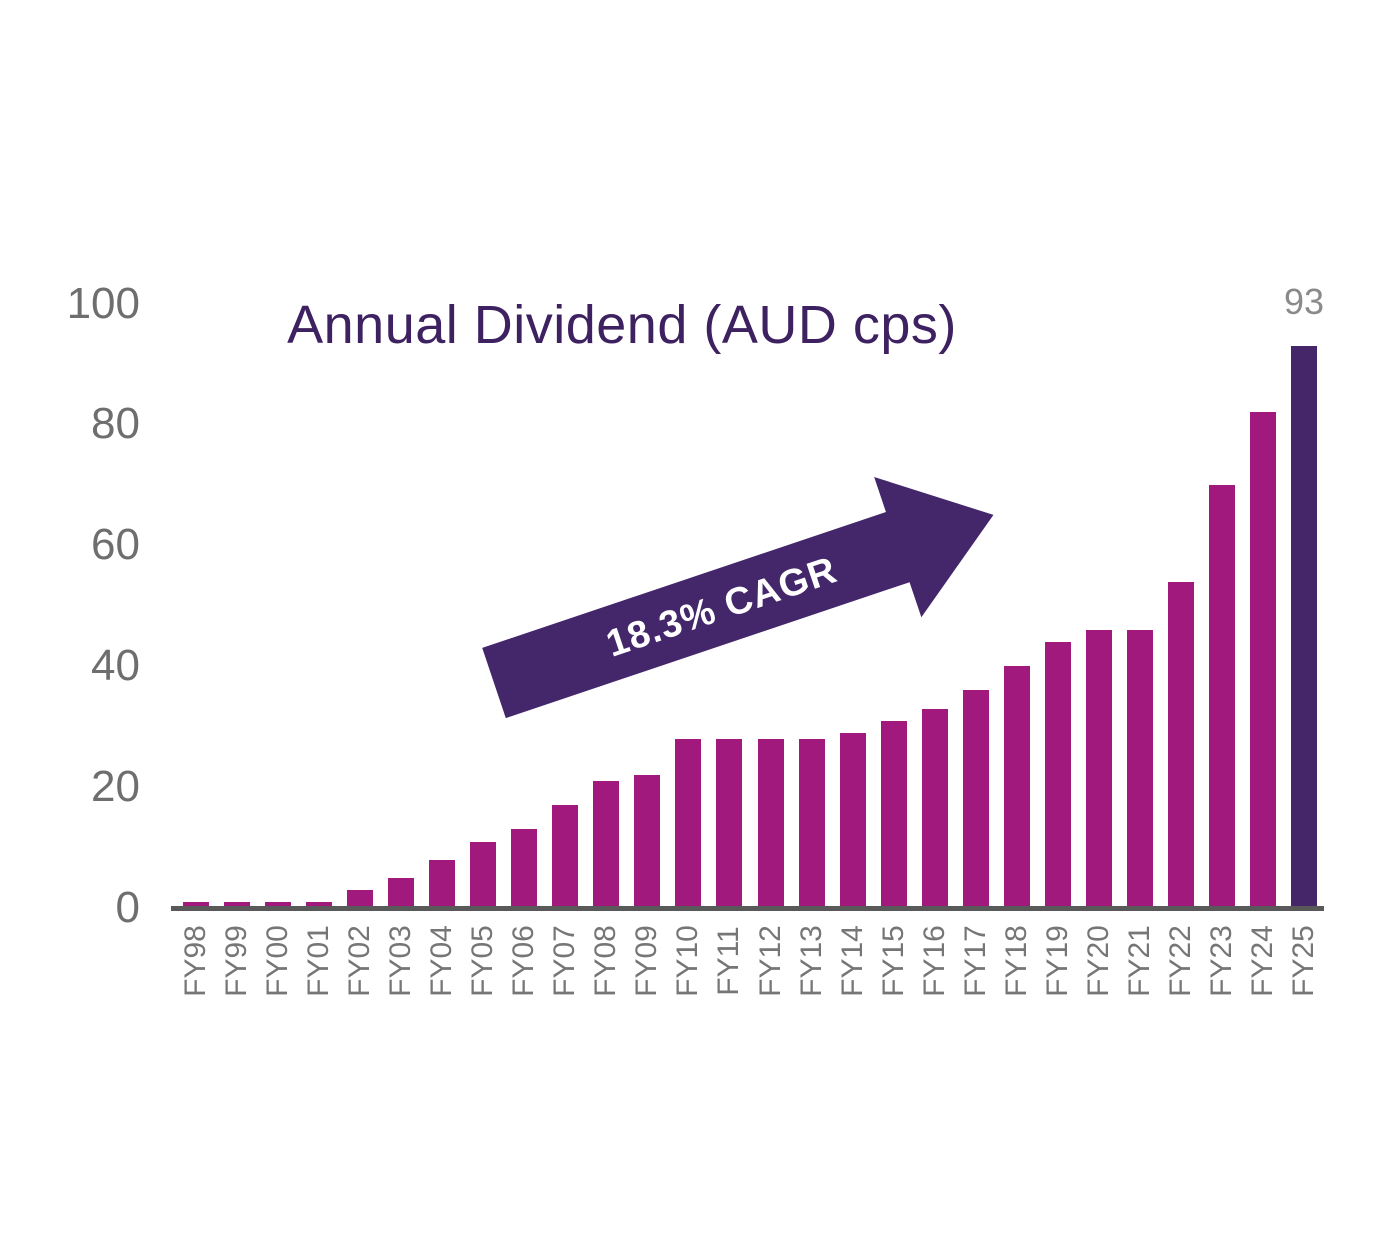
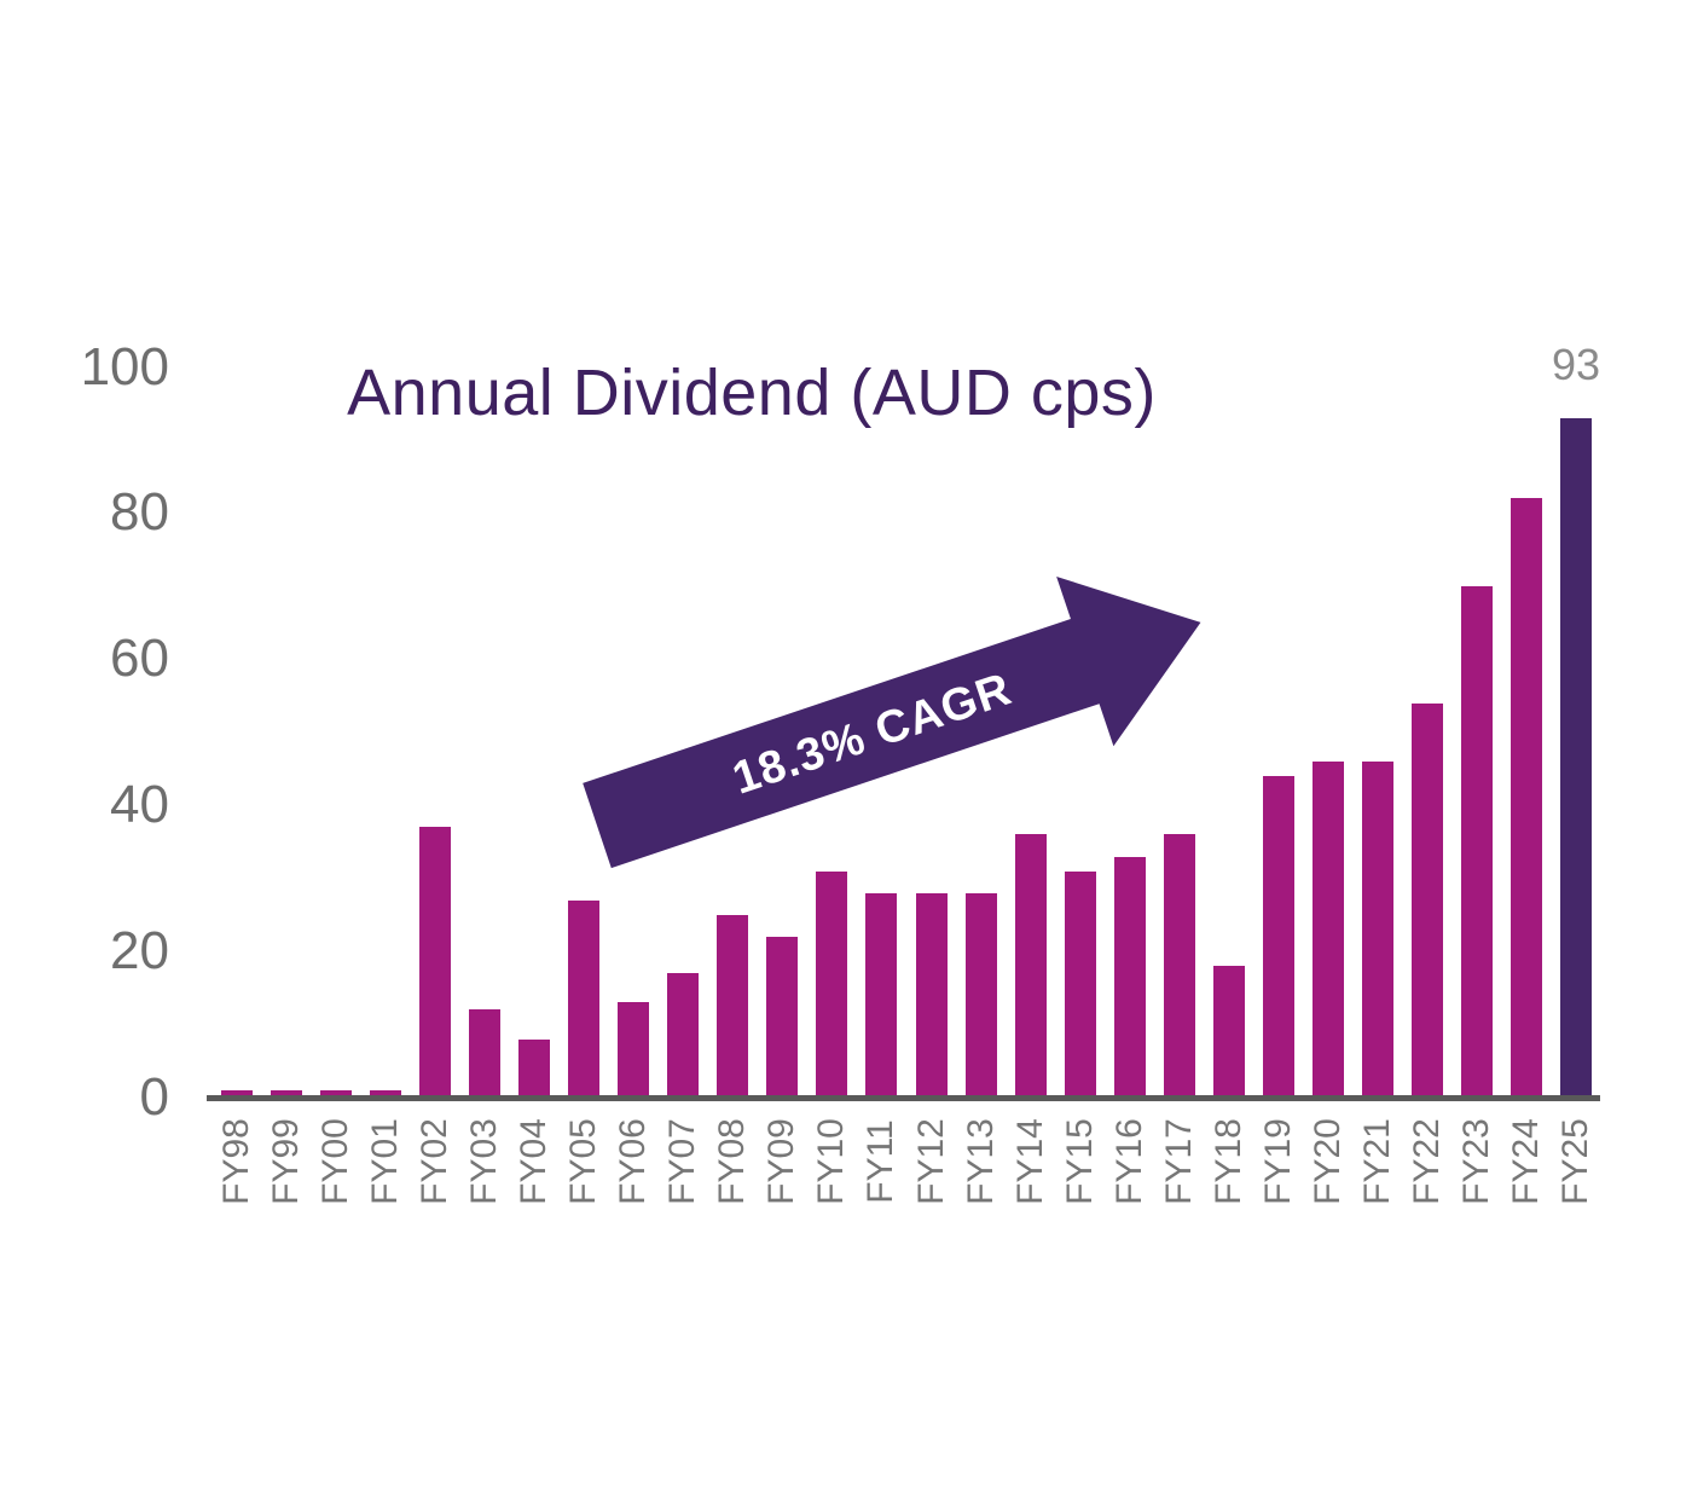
FY02: 3 -> 37
FY03: 5 -> 12
FY05: 11 -> 27
FY08: 21 -> 25
FY10: 28 -> 31
FY14: 29 -> 36
FY18: 40 -> 18
